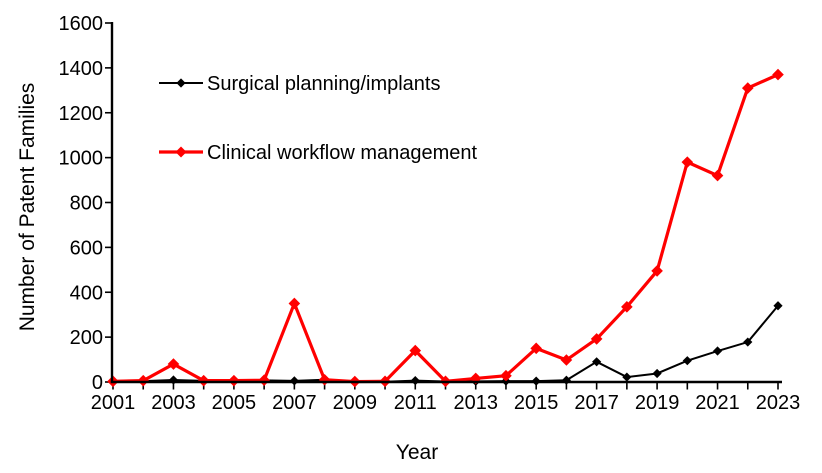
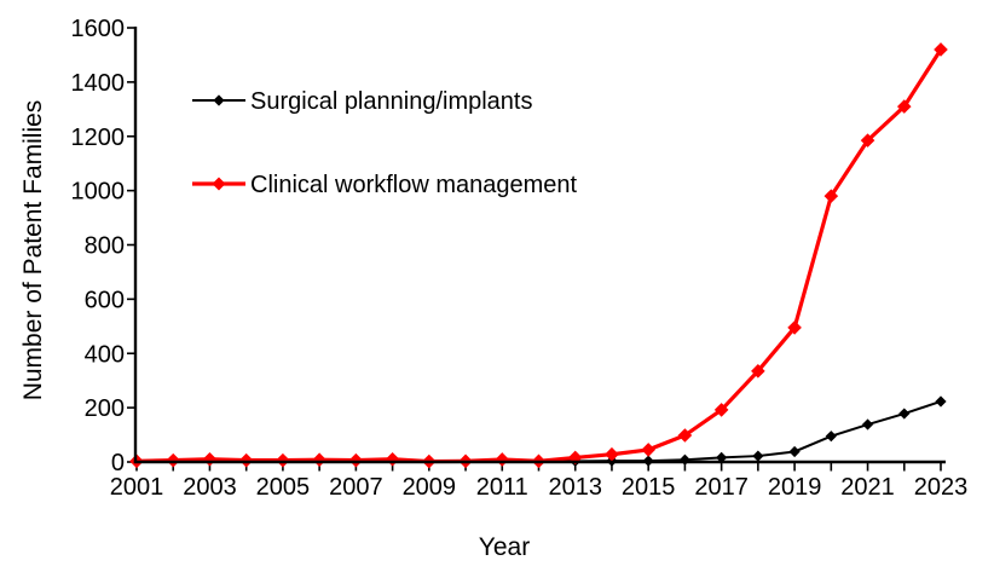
Clinical workflow management/2003: 80 -> 10
Clinical workflow management/2007: 350 -> 10
Clinical workflow management/2011: 140 -> 10
Clinical workflow management/2015: 150 -> 40
Surgical planning/implants/2017: 90 -> 20
Clinical workflow management/2021: 920 -> 1180
Surgical planning/implants/2023: 340 -> 220
Clinical workflow management/2023: 1370 -> 1520
